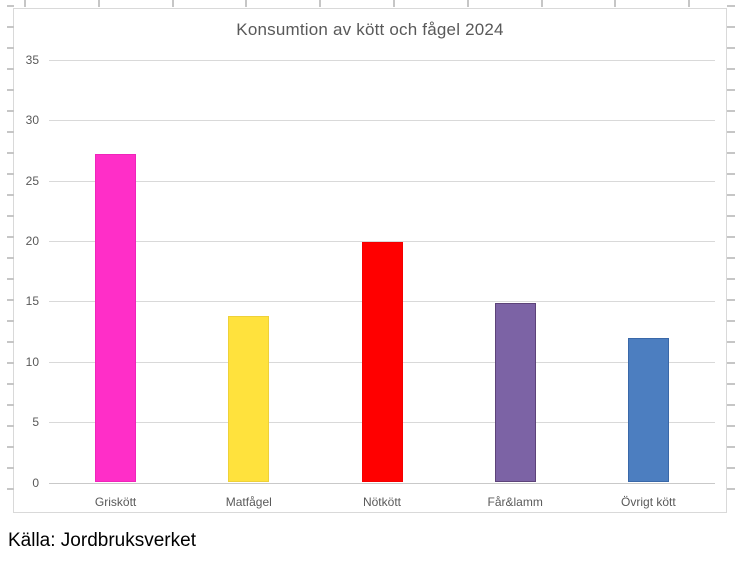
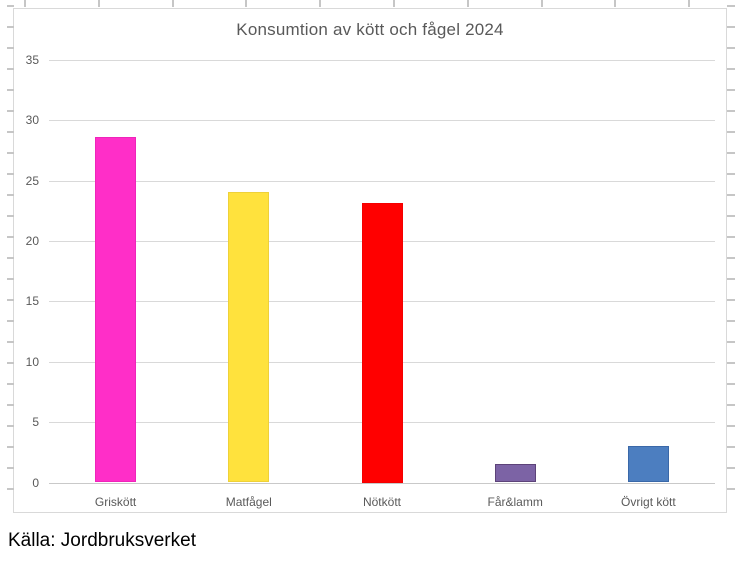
Griskött: 27.2 -> 28.6
Matfågel: 13.8 -> 24.1
Nötkött: 19.9 -> 23.2
Får&lamm: 14.9 -> 1.5
Övrigt kött: 12.0 -> 3.0
